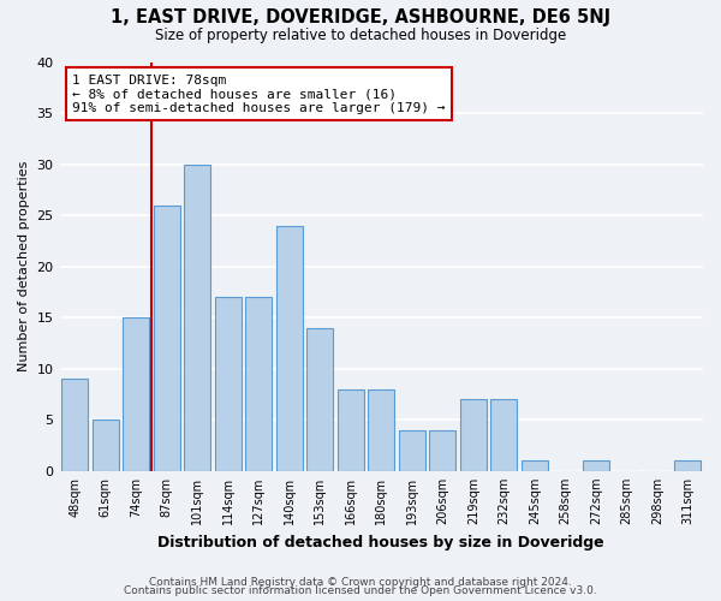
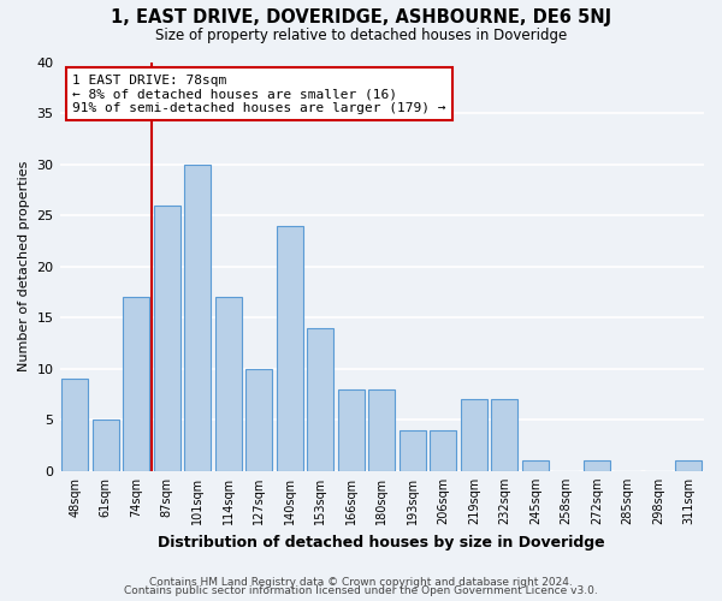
74sqm: 15 -> 17
127sqm: 17 -> 10
